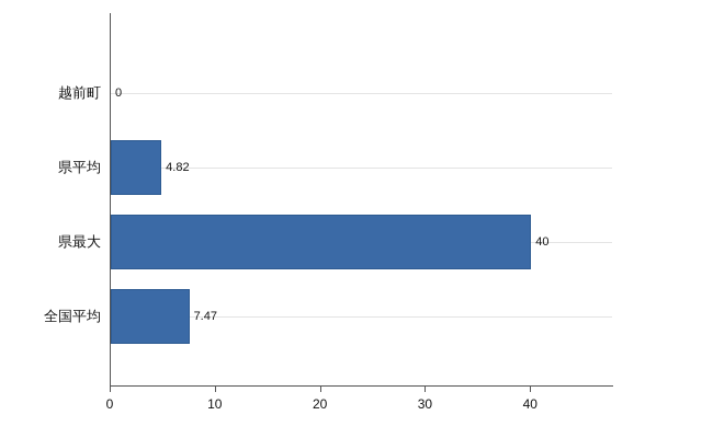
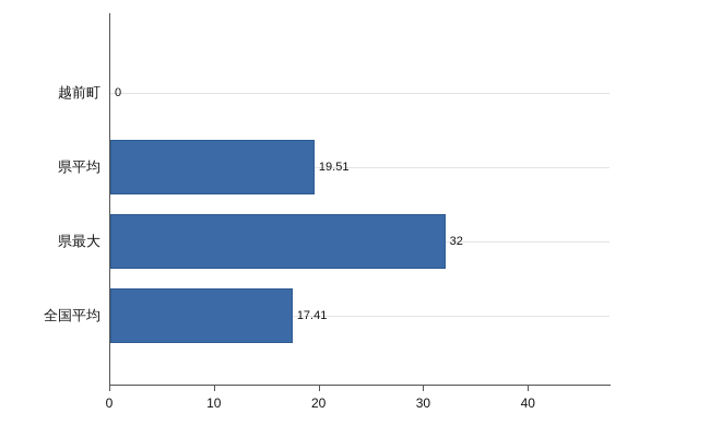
県平均: 4.82 -> 19.51
県最大: 40 -> 32
全国平均: 7.47 -> 17.41
